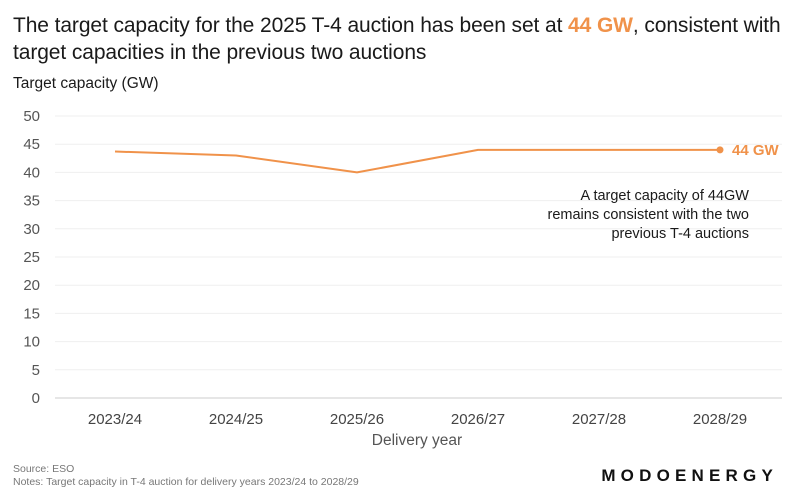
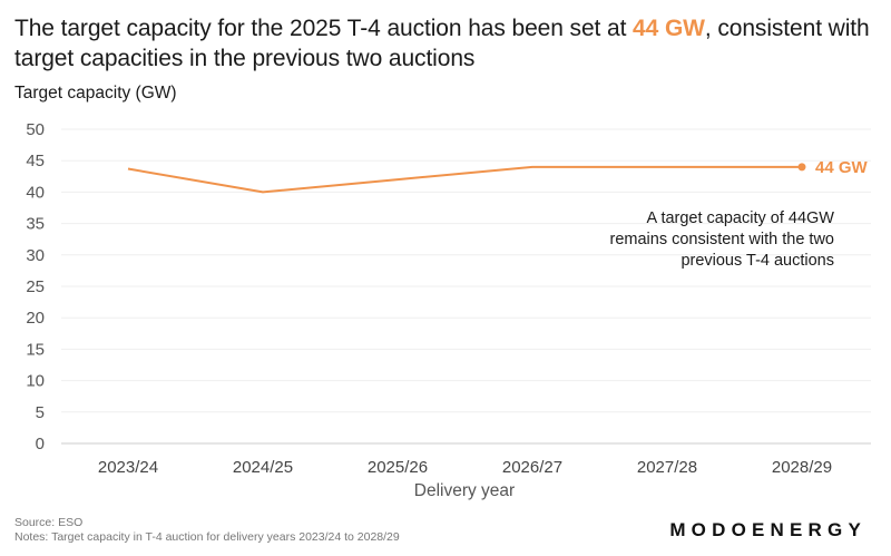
2024/25: 43 -> 40
2025/26: 40 -> 42
